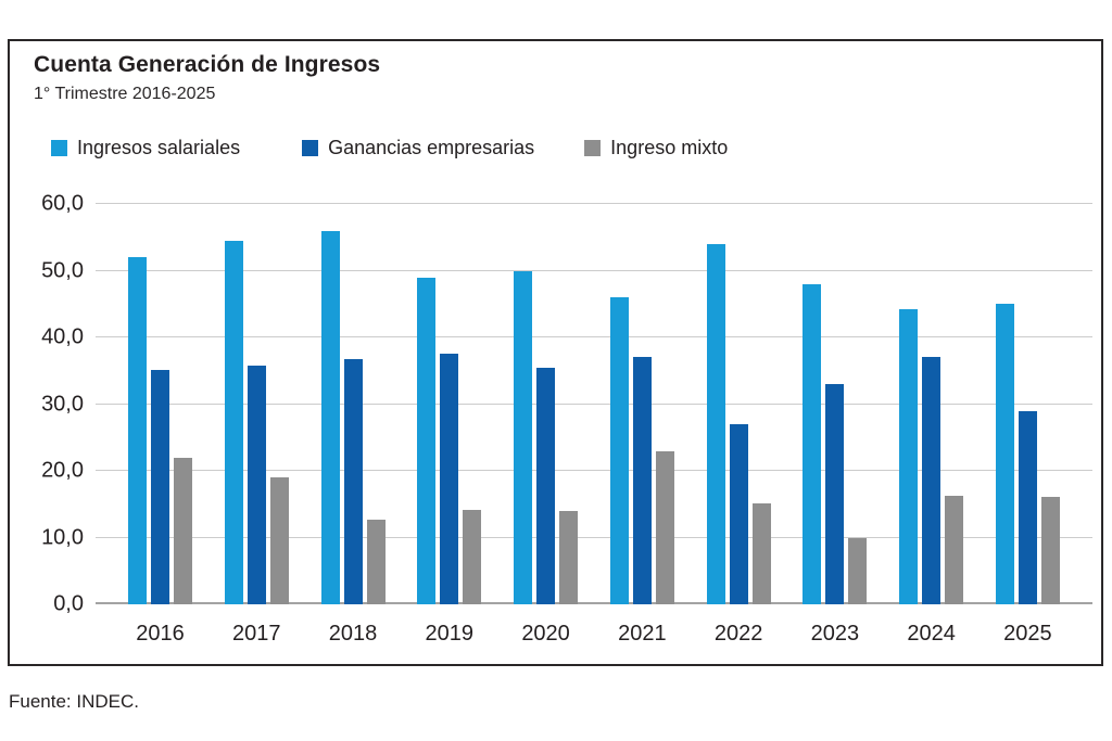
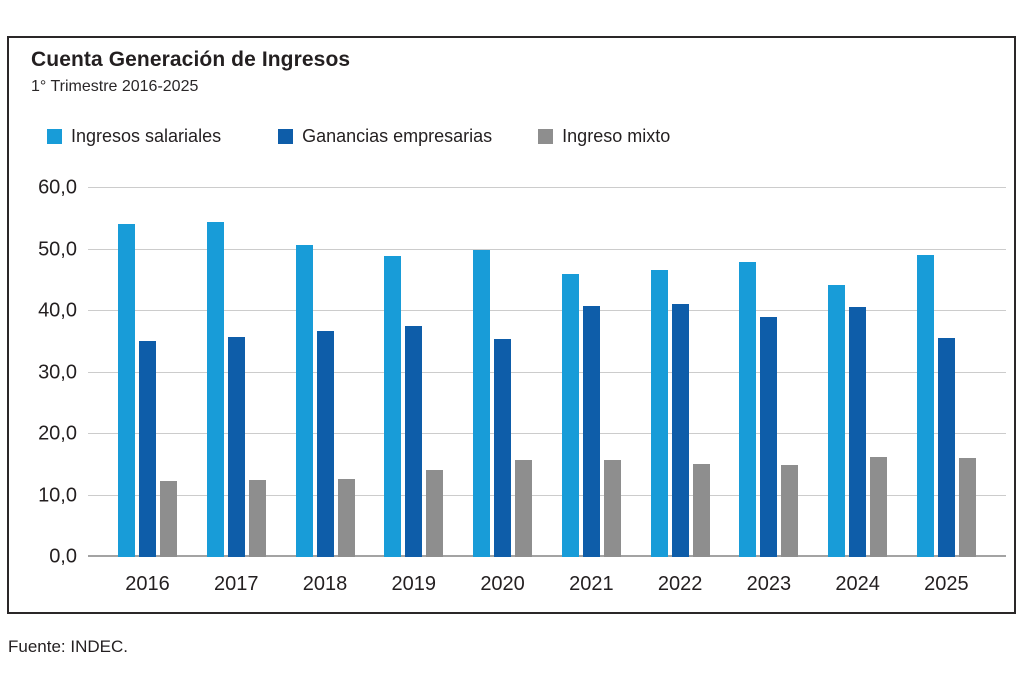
Ingresos salariales/2016: 52 -> 54
Ingreso mixto/2016: 22 -> 12
Ingreso mixto/2017: 19 -> 12
Ingresos salariales/2018: 56 -> 51
Ingreso mixto/2020: 14 -> 16
Ganancias empresarias/2021: 37 -> 41
Ingreso mixto/2021: 23 -> 16
Ingresos salariales/2022: 54 -> 47
Ganancias empresarias/2022: 27 -> 41
Ganancias empresarias/2023: 33 -> 39
Ingreso mixto/2023: 10 -> 15
Ganancias empresarias/2024: 37 -> 41
Ingresos salariales/2025: 45 -> 49
Ganancias empresarias/2025: 29 -> 36
